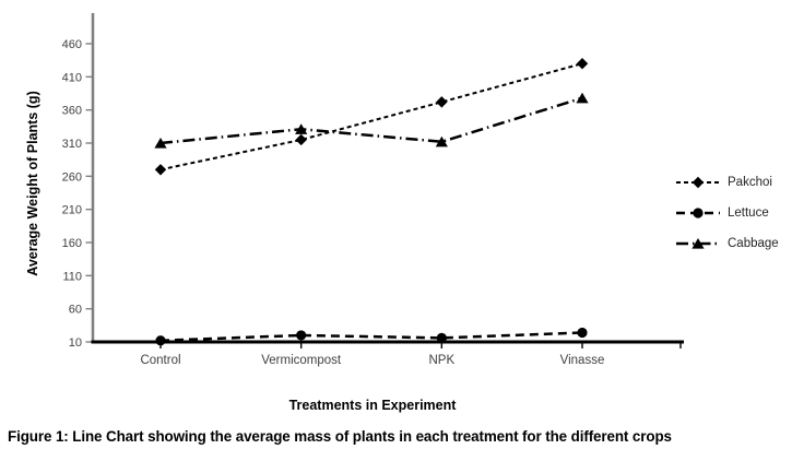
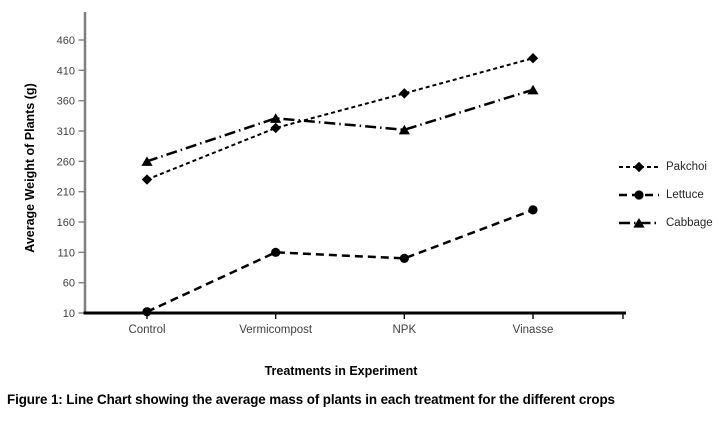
Pakchoi/Control: 270 -> 230
Cabbage/Control: 310 -> 260
Lettuce/Vermicompost: 20 -> 110
Lettuce/NPK: 20 -> 100
Lettuce/Vinasse: 20 -> 180
